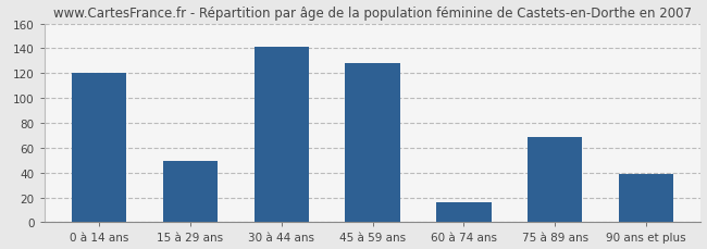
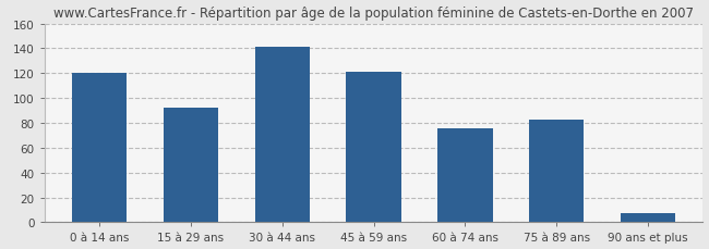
15 à 29 ans: 49 -> 92
45 à 59 ans: 128 -> 121
60 à 74 ans: 16 -> 76
75 à 89 ans: 69 -> 83
90 ans et plus: 39 -> 7
